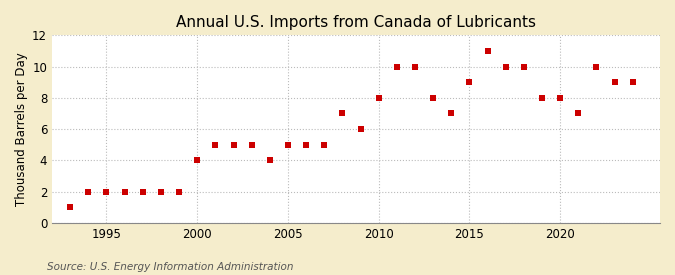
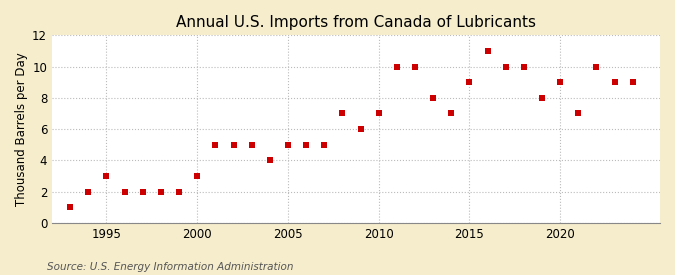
1995: 2 -> 3
2000: 4 -> 3
2010: 8 -> 7
2020: 8 -> 9
